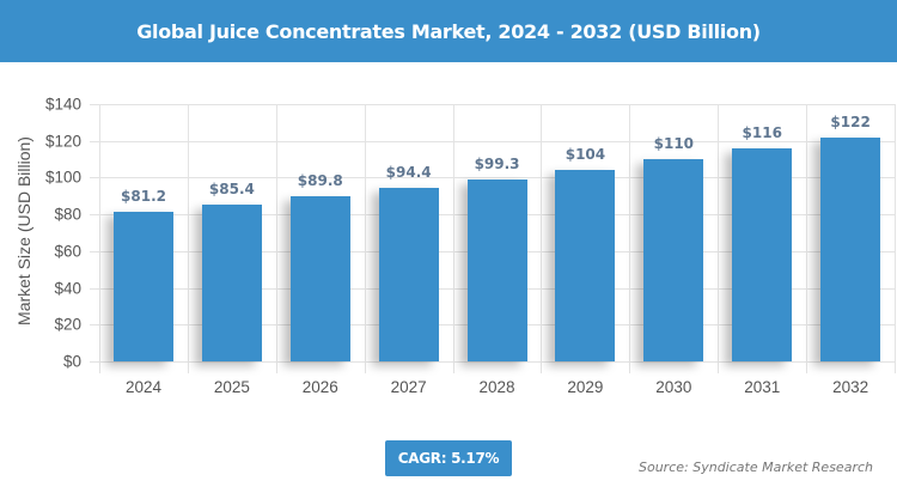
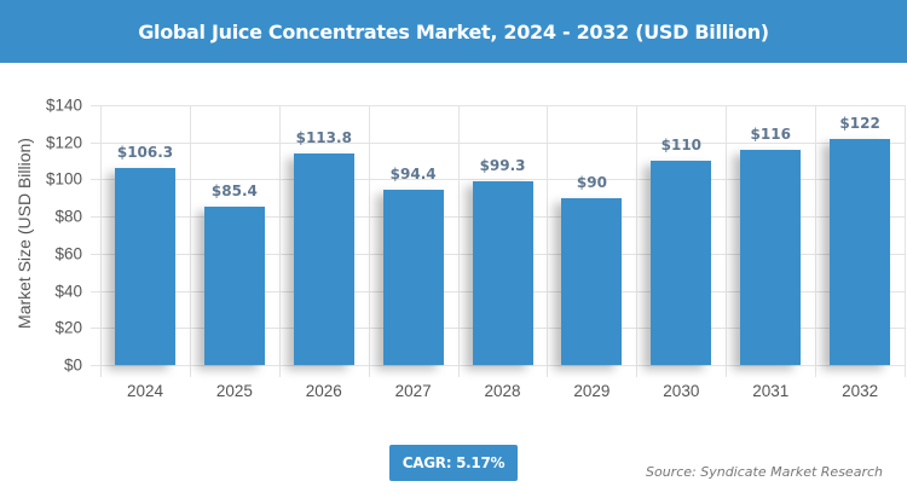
2024: $81.2 -> $106.3
2026: $89.8 -> $113.8
2029: $104 -> $90
